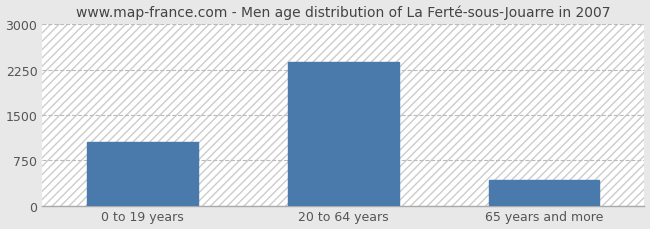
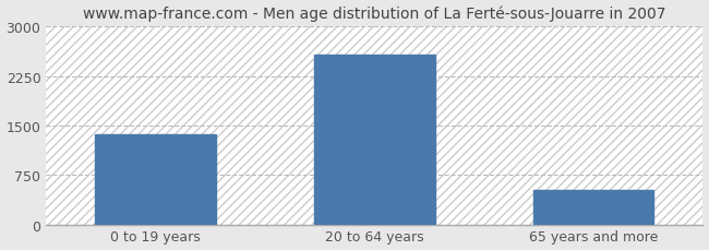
0 to 19 years: 1050 -> 1360
20 to 64 years: 2370 -> 2580
65 years and more: 430 -> 520
